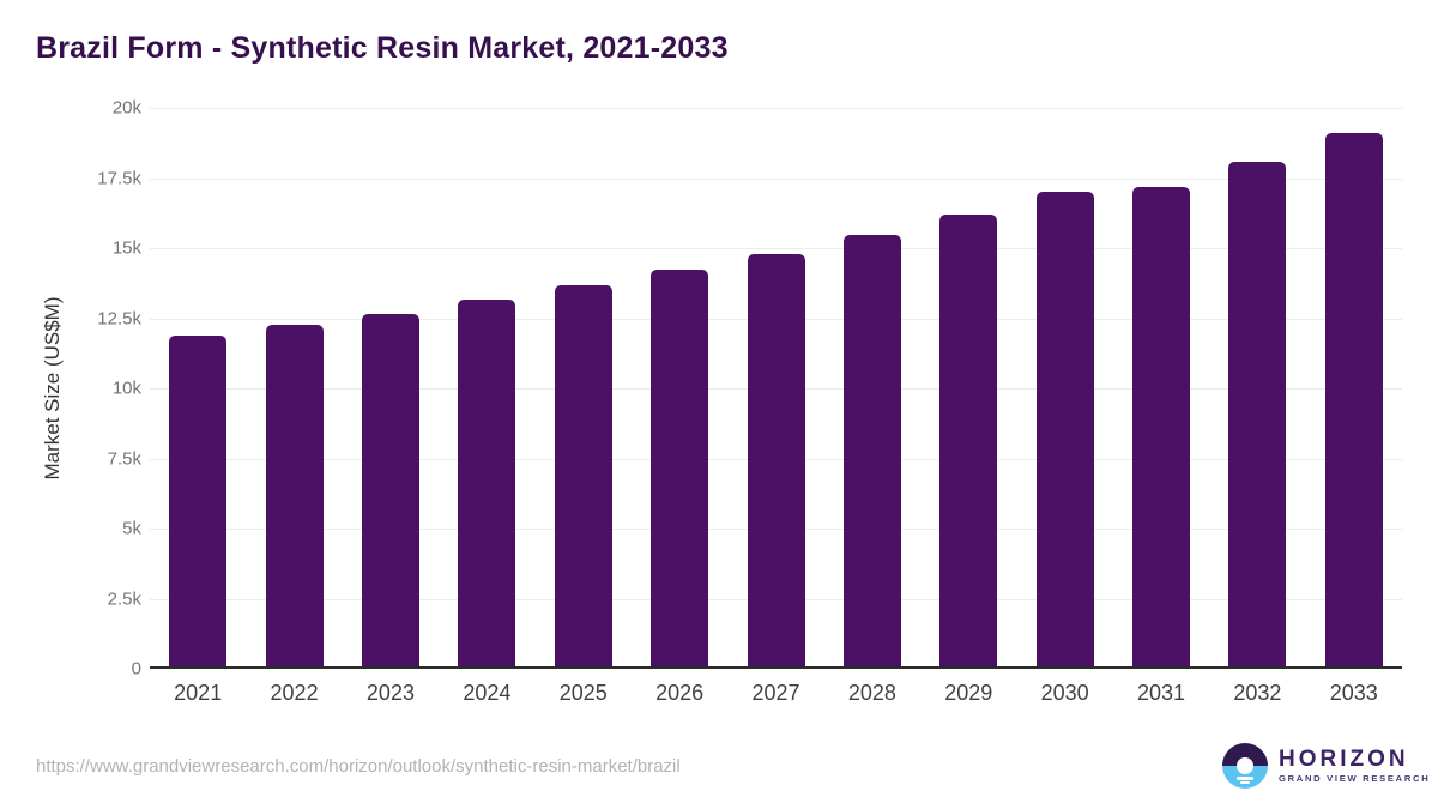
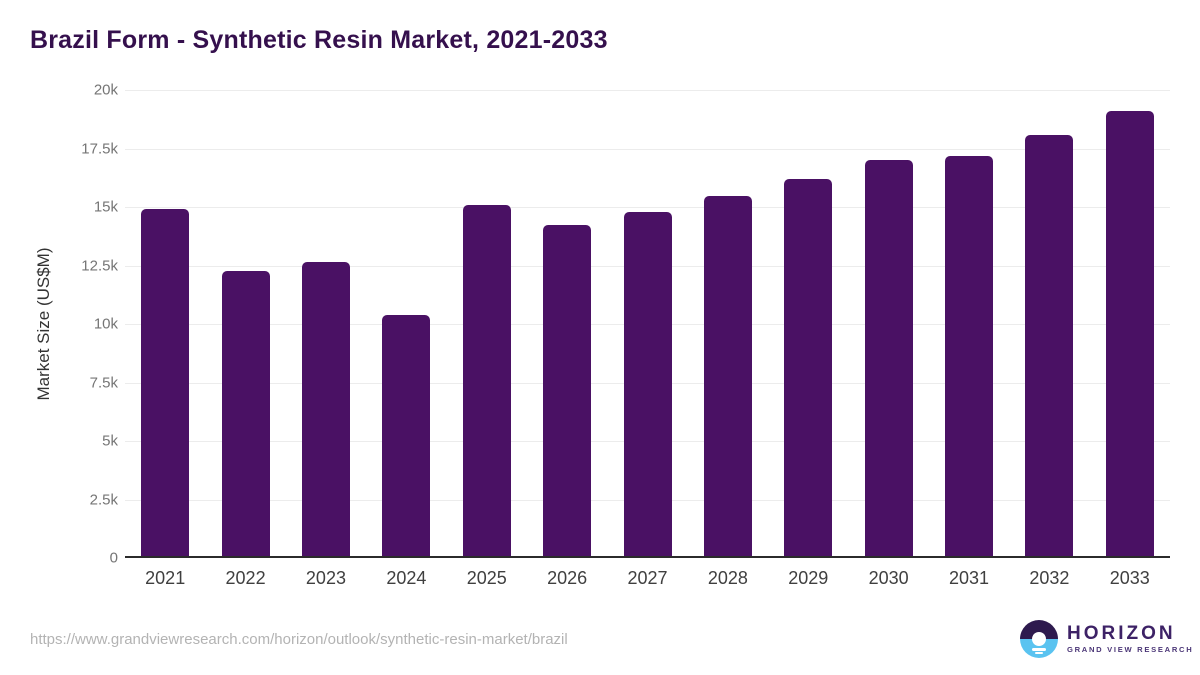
2021: 11.9k -> 14.9k
2024: 13.2k -> 10.4k
2025: 13.7k -> 15.1k
